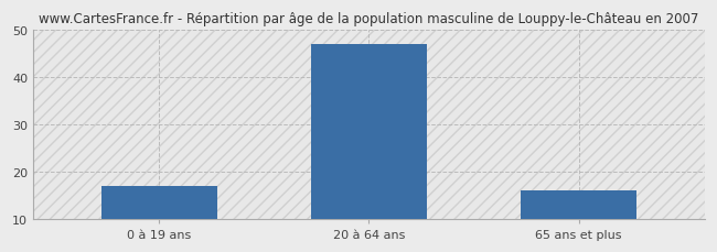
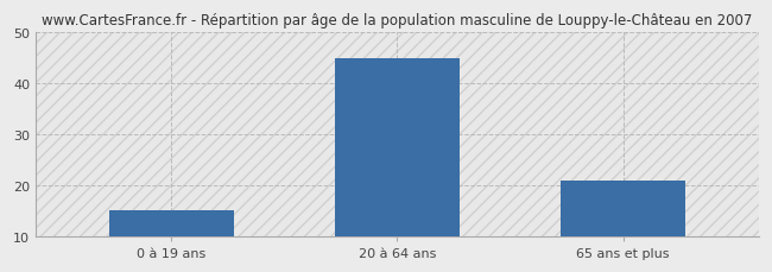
0 à 19 ans: 17 -> 15
20 à 64 ans: 47 -> 45
65 ans et plus: 16 -> 21
